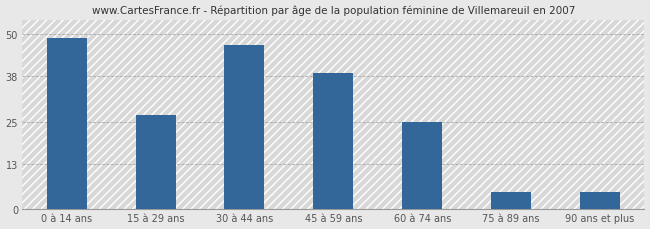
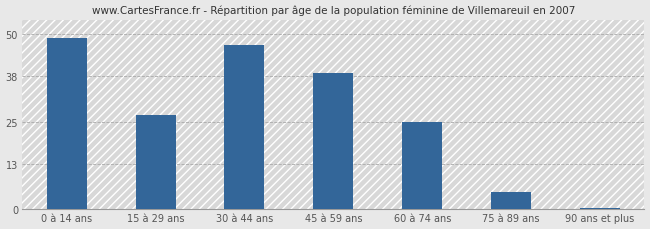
90 ans et plus: 5.0 -> 0.5
